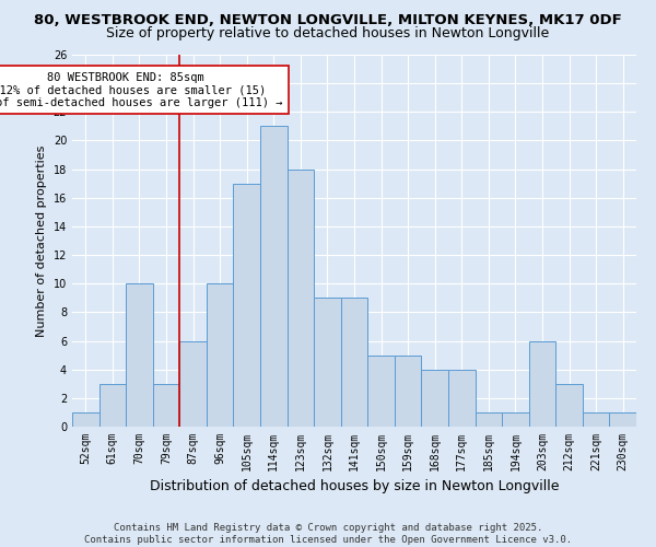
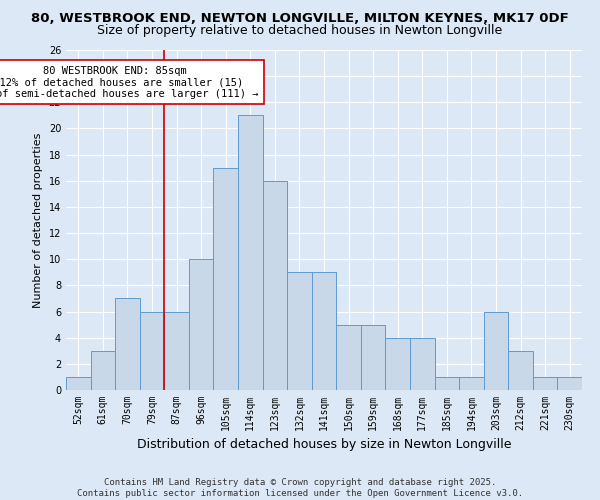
70sqm: 10 -> 7
79sqm: 3 -> 6
123sqm: 18 -> 16
